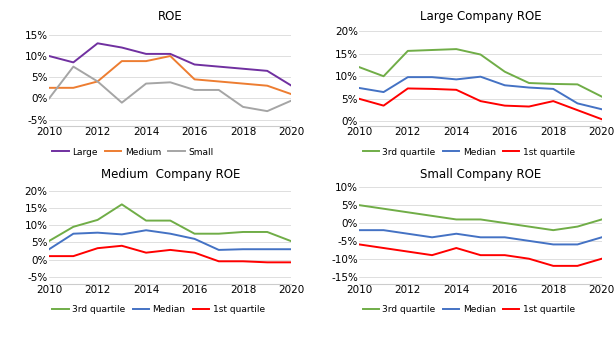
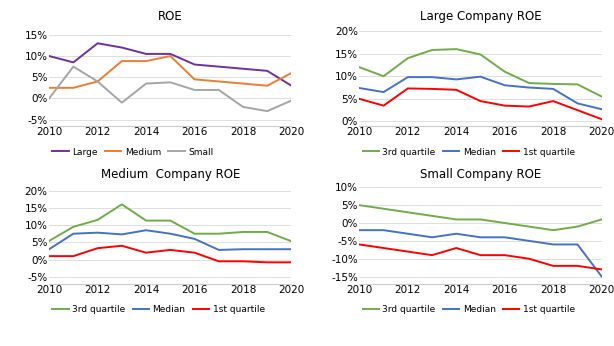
ROE/Medium/2020: 1.0% -> 6.0%
Large Company ROE/3rd quartile/2012: 15.6% -> 14.0%
Small Company ROE/Median/2020: -4% -> -15%
Small Company ROE/1st quartile/2020: -10% -> -13%
